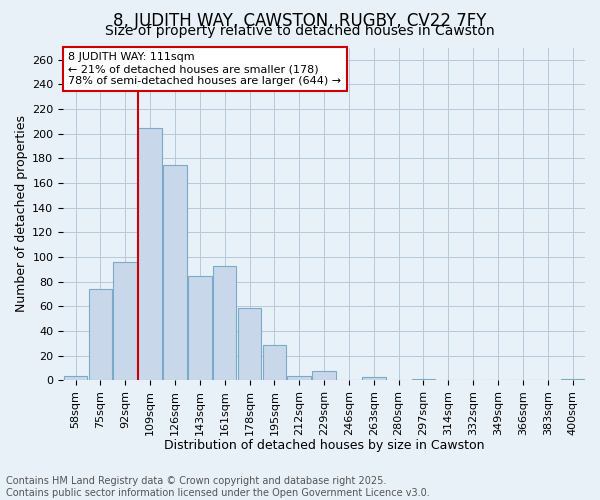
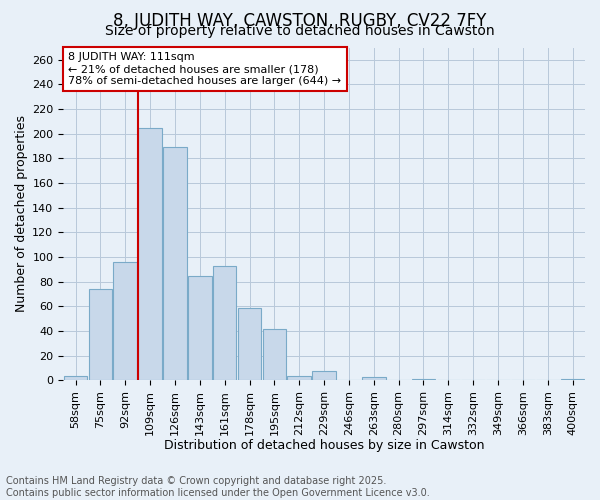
126sqm: 175 -> 189
195sqm: 29 -> 42
